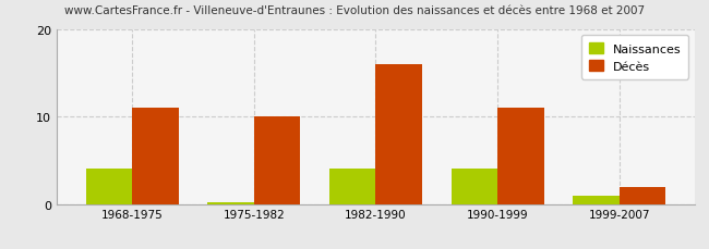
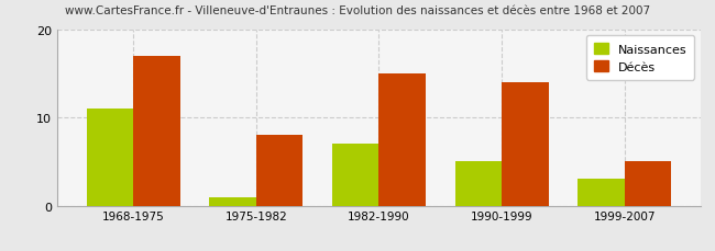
Naissances/1968-1975: 4.0 -> 11.0
Décès/1968-1975: 11 -> 17
Naissances/1975-1982: 0.2 -> 1.0
Décès/1975-1982: 10 -> 8
Naissances/1982-1990: 4.0 -> 7.0
Décès/1982-1990: 16 -> 15
Naissances/1990-1999: 4.0 -> 5.0
Décès/1990-1999: 11 -> 14
Naissances/1999-2007: 1.0 -> 3.0
Décès/1999-2007: 2 -> 5
